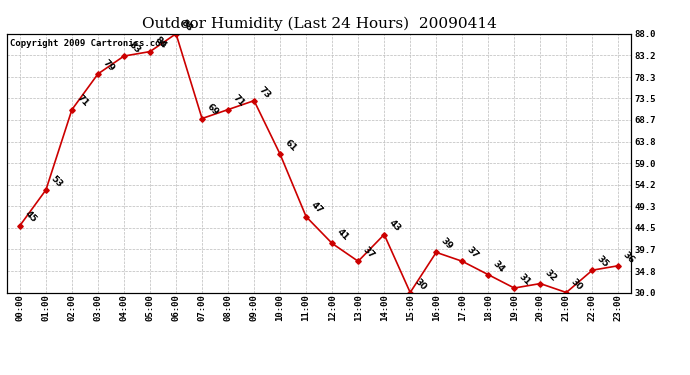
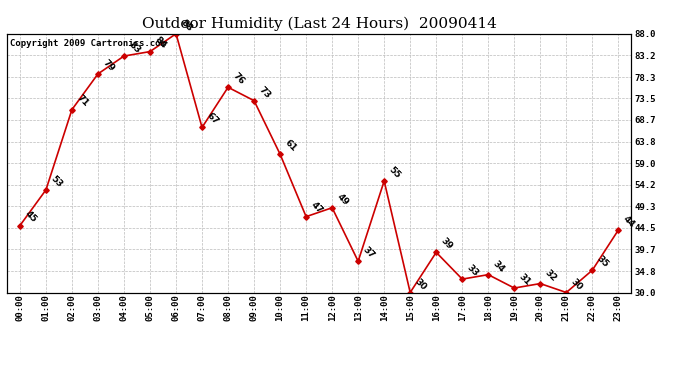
07:00: 69 -> 67
08:00: 71 -> 76
12:00: 41 -> 49
14:00: 43 -> 55
17:00: 37 -> 33
23:00: 36 -> 44
